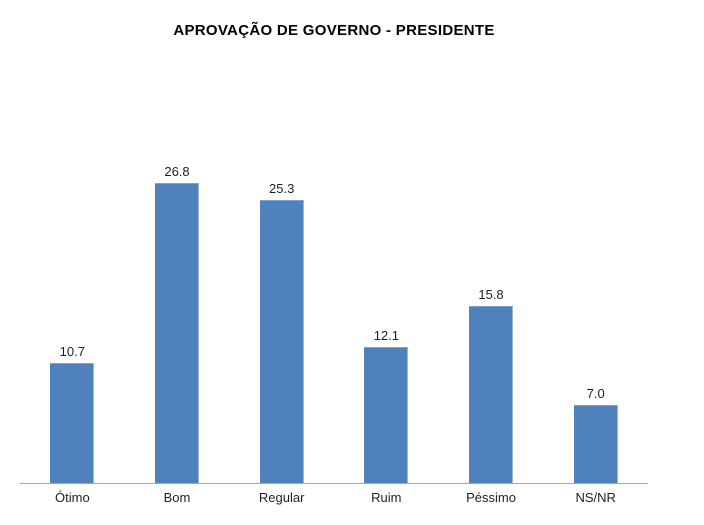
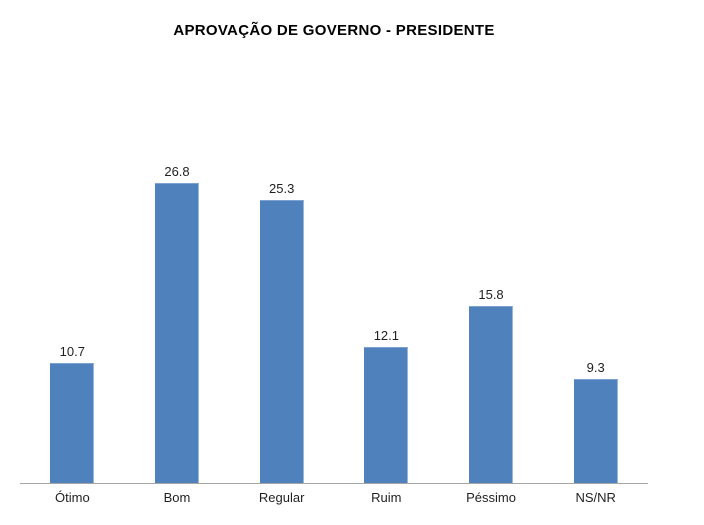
NS/NR: 7.0 -> 9.3
